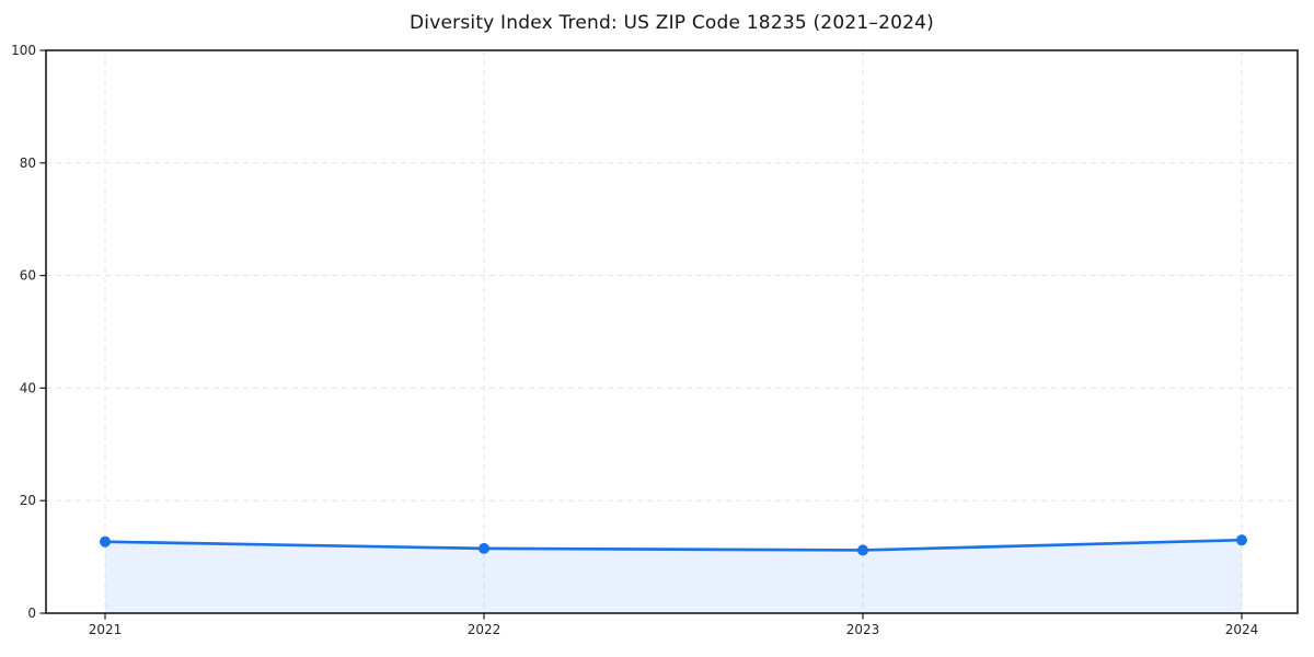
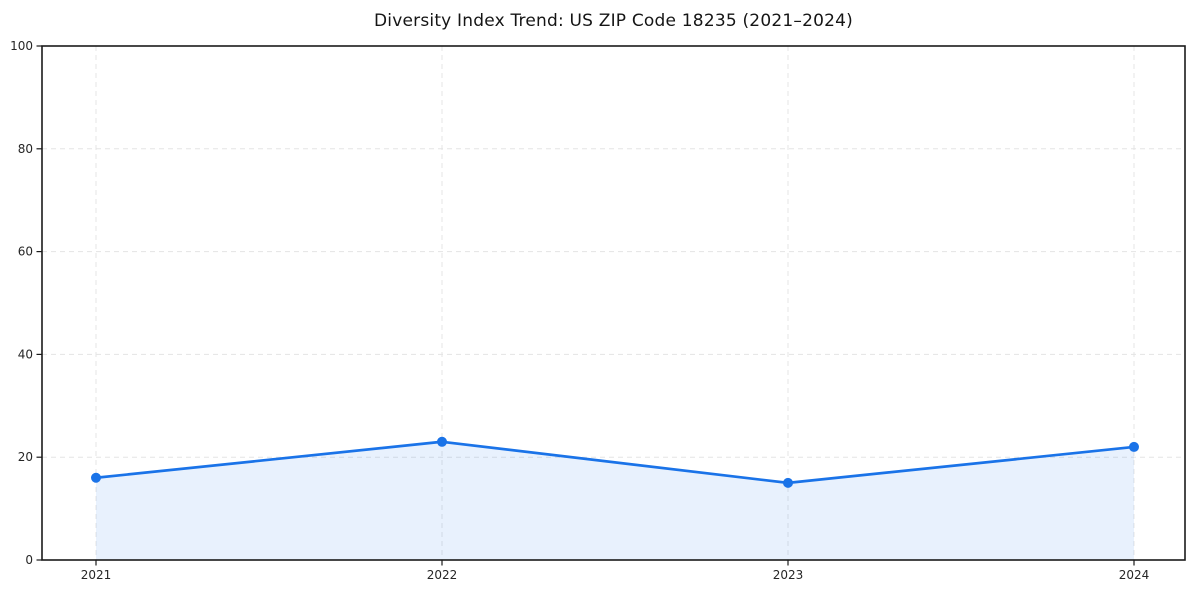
2021: 13 -> 16
2022: 12 -> 23
2023: 11 -> 15
2024: 13 -> 22
